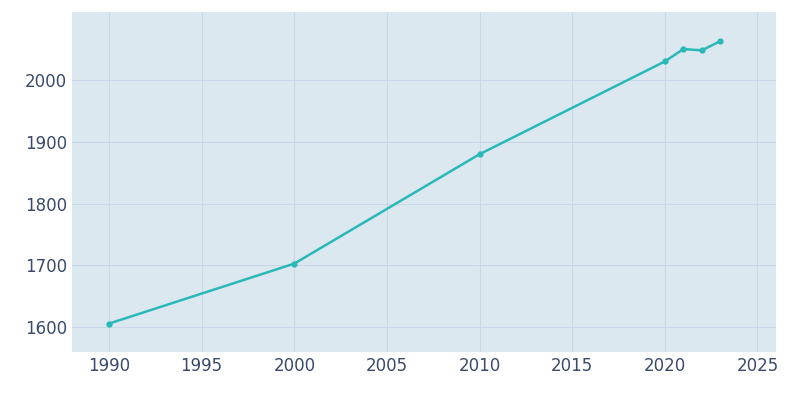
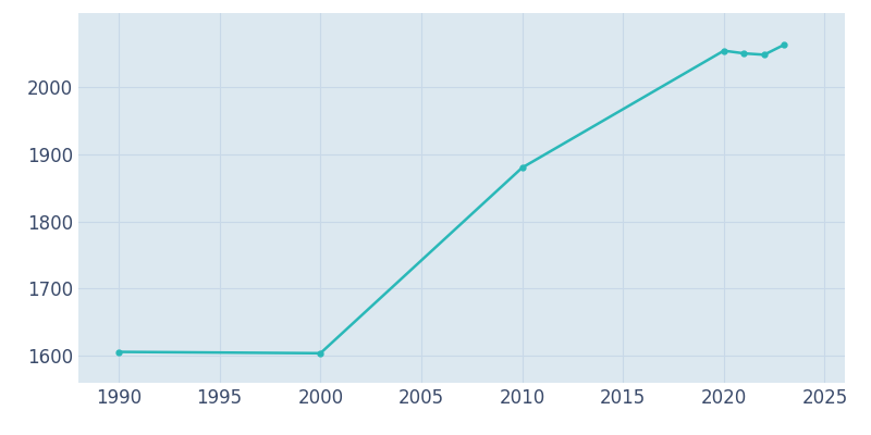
2000: 1703 -> 1604
2020: 2030 -> 2054
